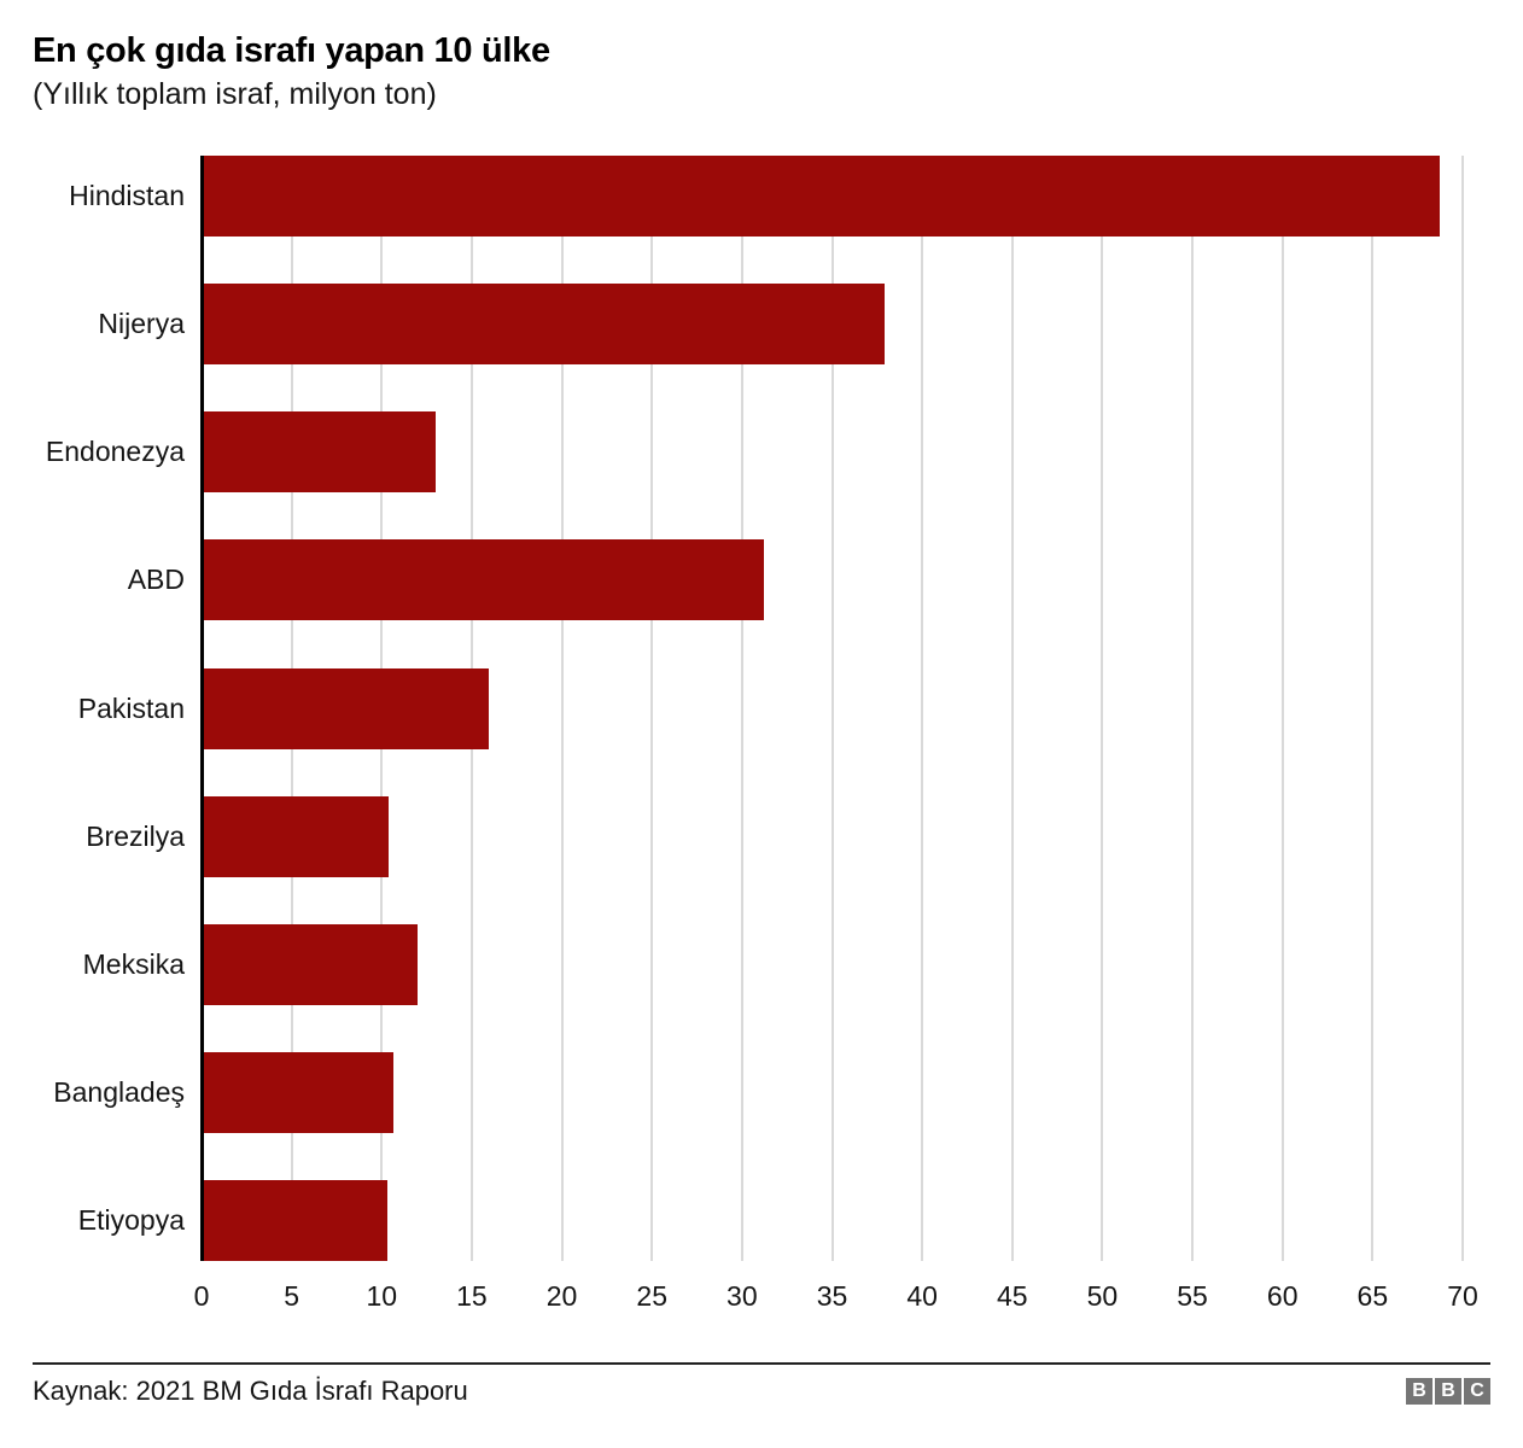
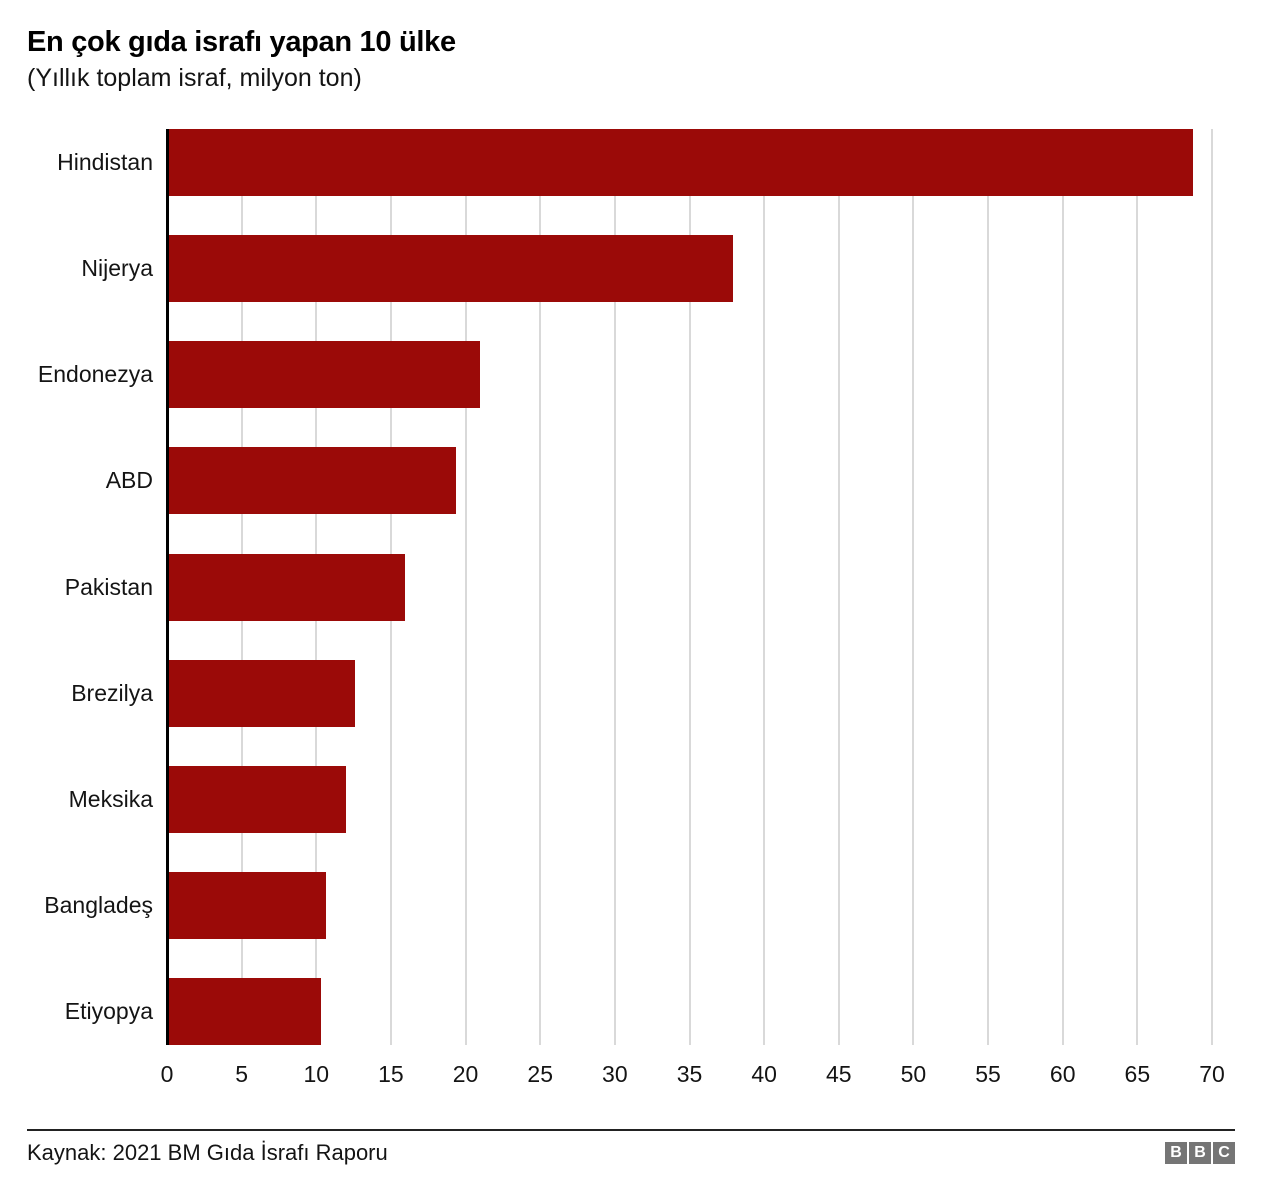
Endonezya: 13.0 -> 20.9
ABD: 31.2 -> 19.4
Brezilya: 10.4 -> 12.6
